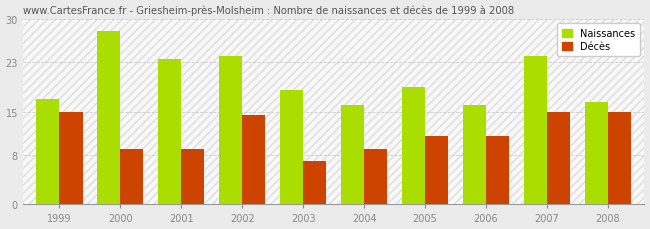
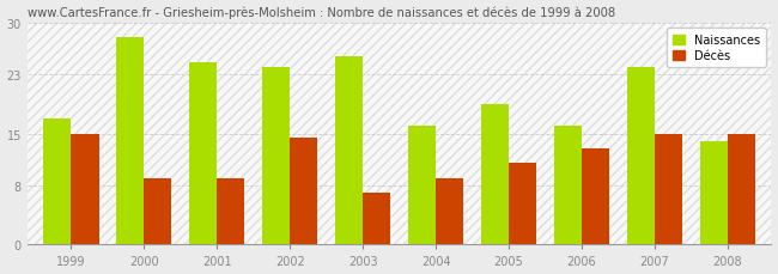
Naissances/2001: 23.5 -> 24.6
Naissances/2003: 18.5 -> 25.4
Décès/2006: 11.0 -> 13.0
Naissances/2008: 16.5 -> 14.0
